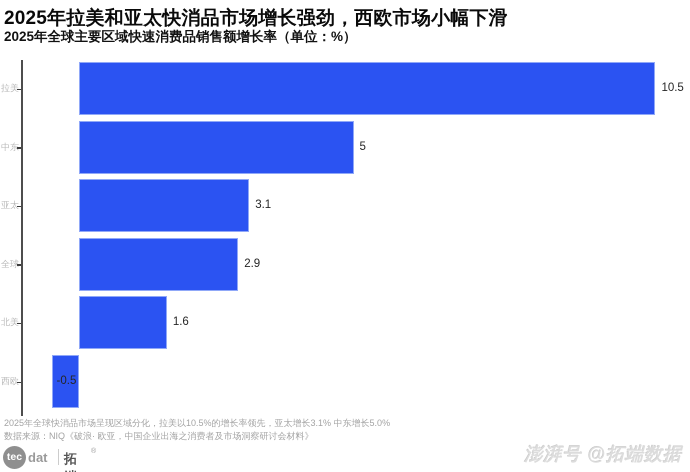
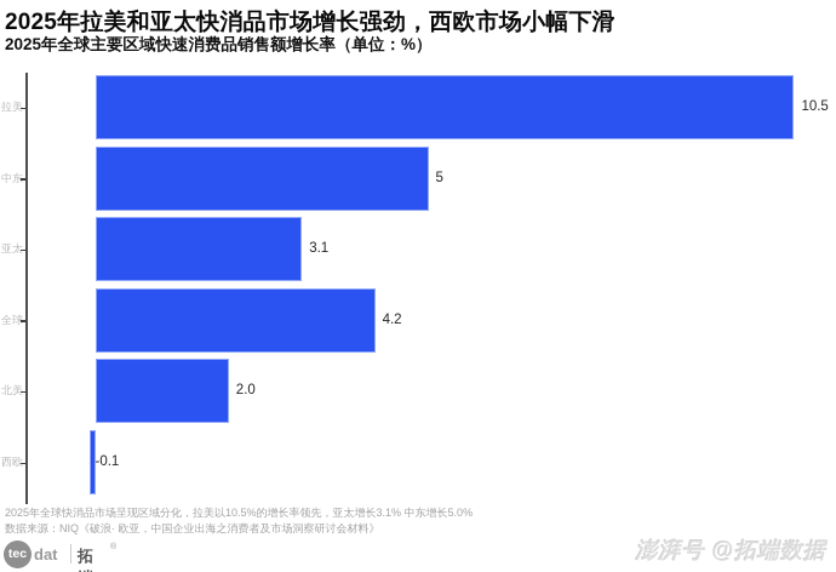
全球: 2.9 -> 4.2
北美: 1.6 -> 2.0
西欧: -0.5 -> -0.1
